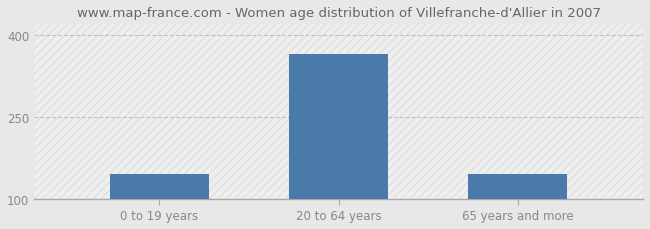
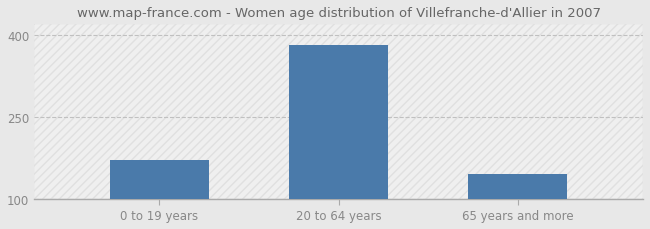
0 to 19 years: 145 -> 170
20 to 64 years: 365 -> 382
